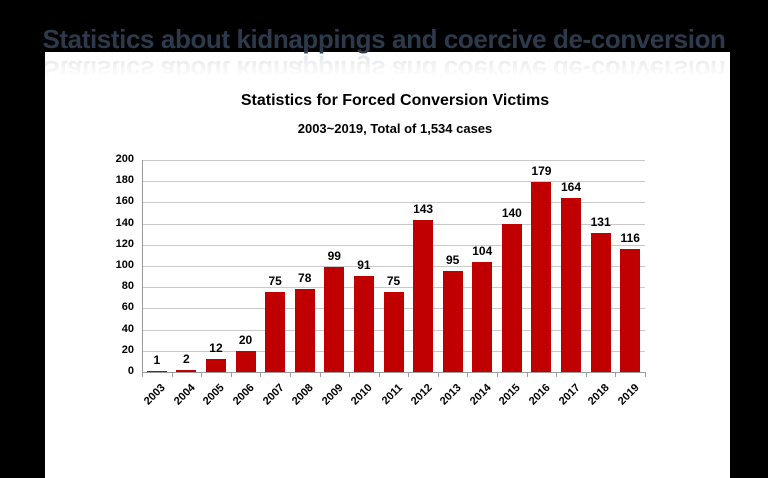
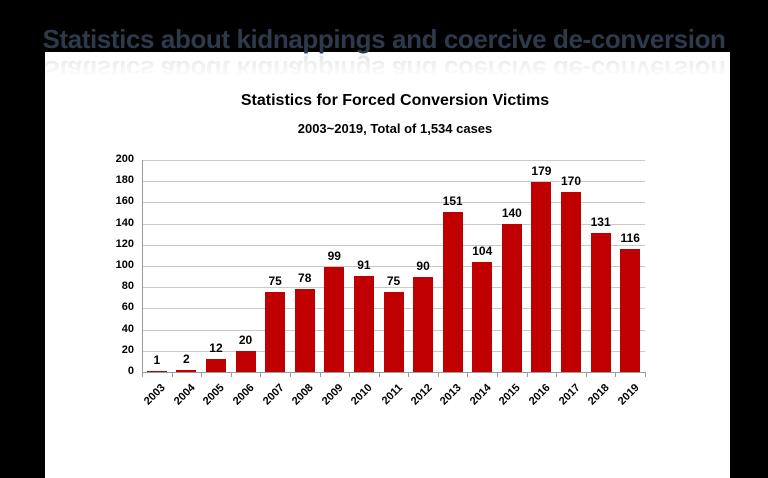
2012: 143 -> 90
2013: 95 -> 151
2017: 164 -> 170
